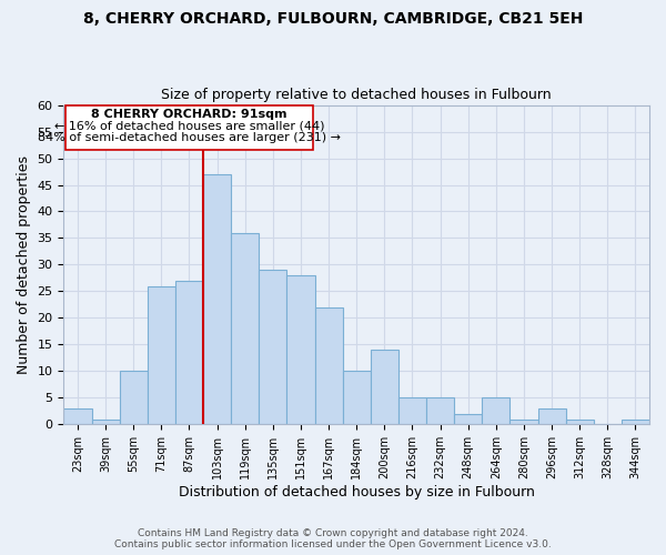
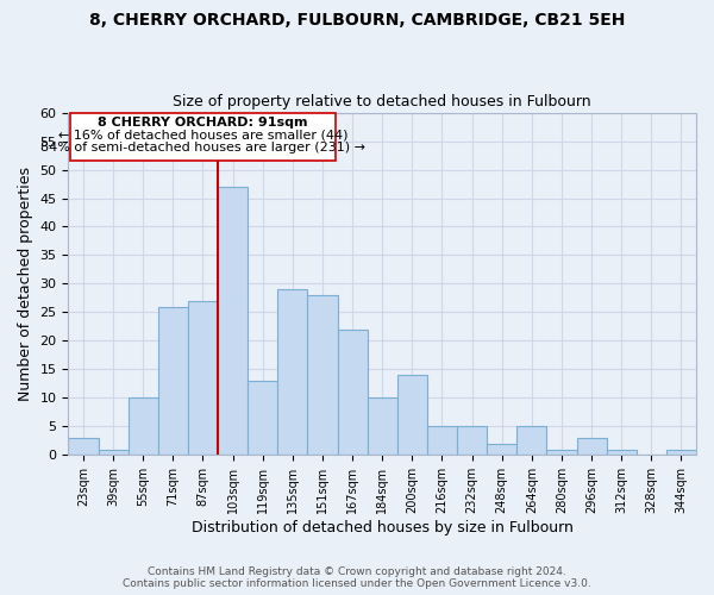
119sqm: 36 -> 13
